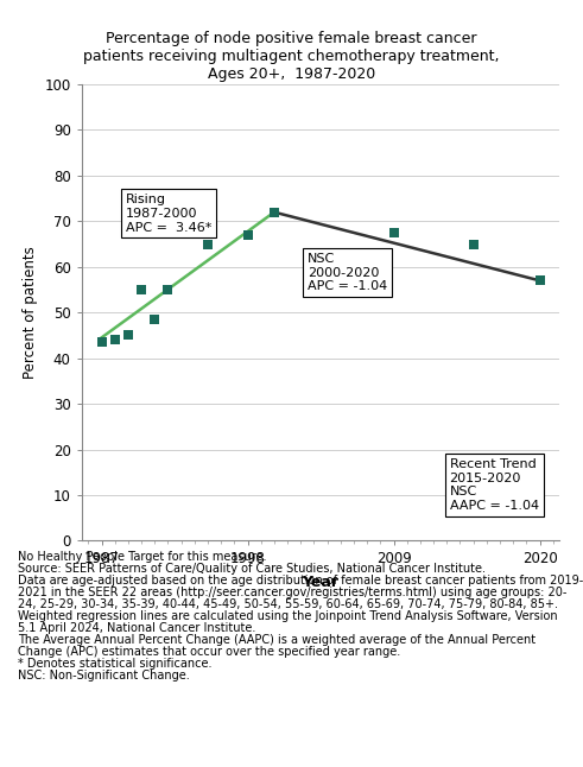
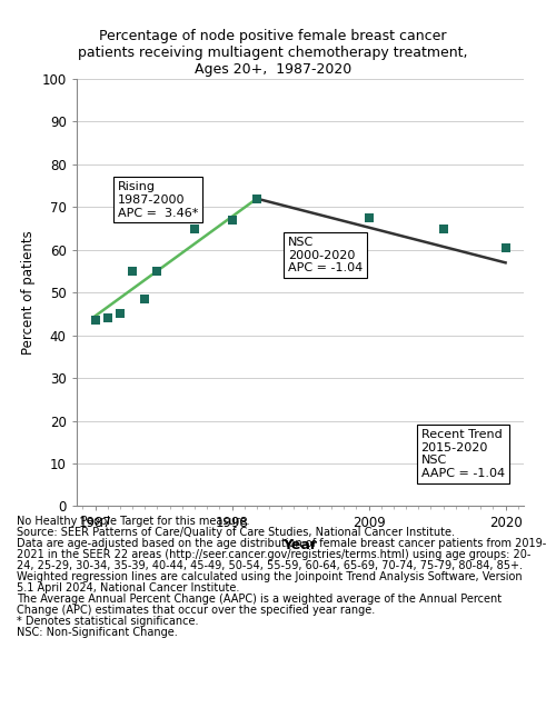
2020: 57.0 -> 60.5
